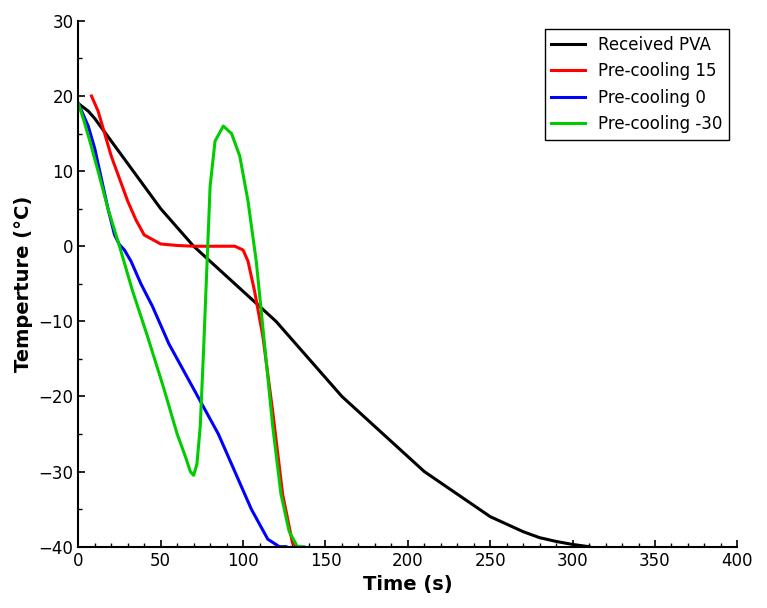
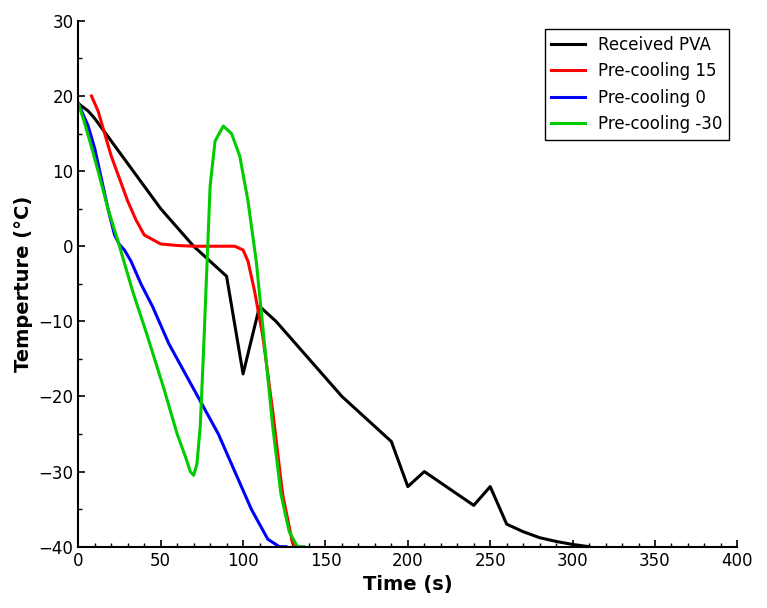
Received PVA/100: -6.0 -> -17.0
Received PVA/200: -28.0 -> -32.0
Received PVA/250: -36.0 -> -32.0
